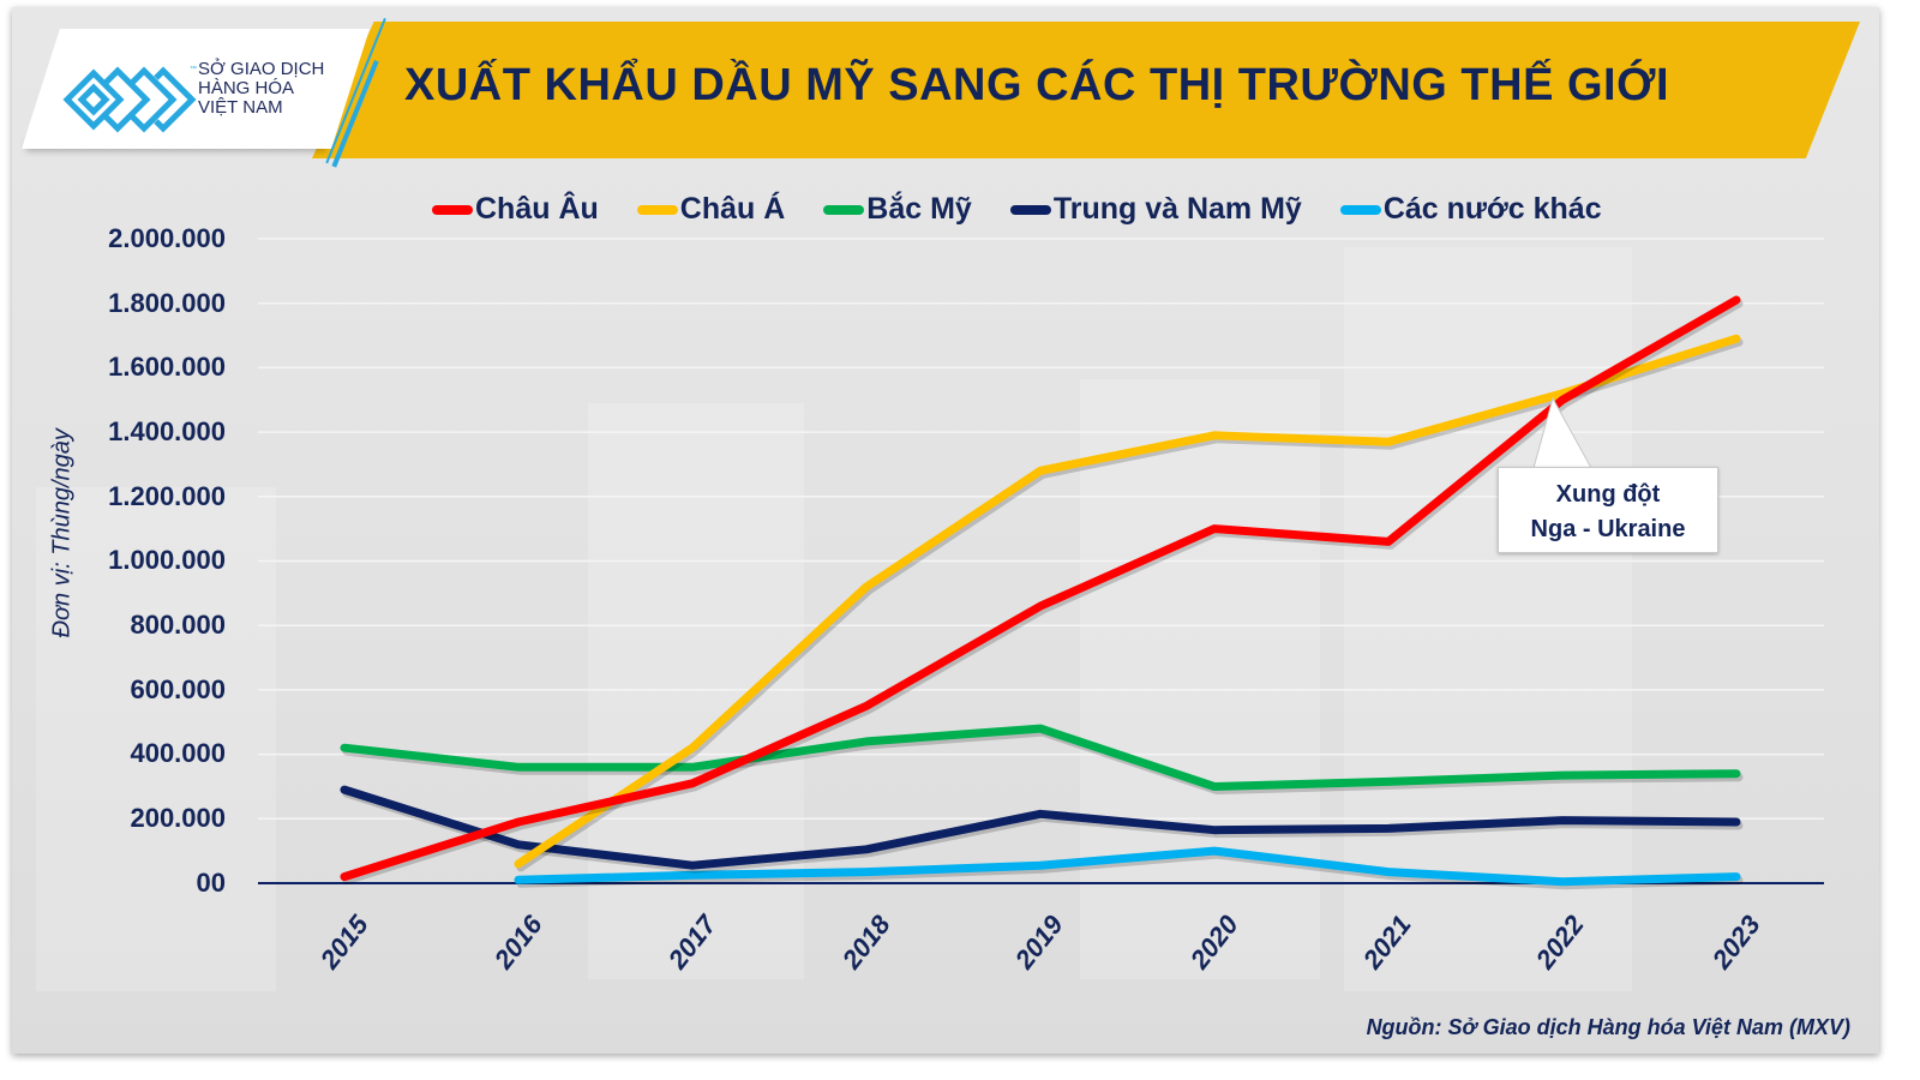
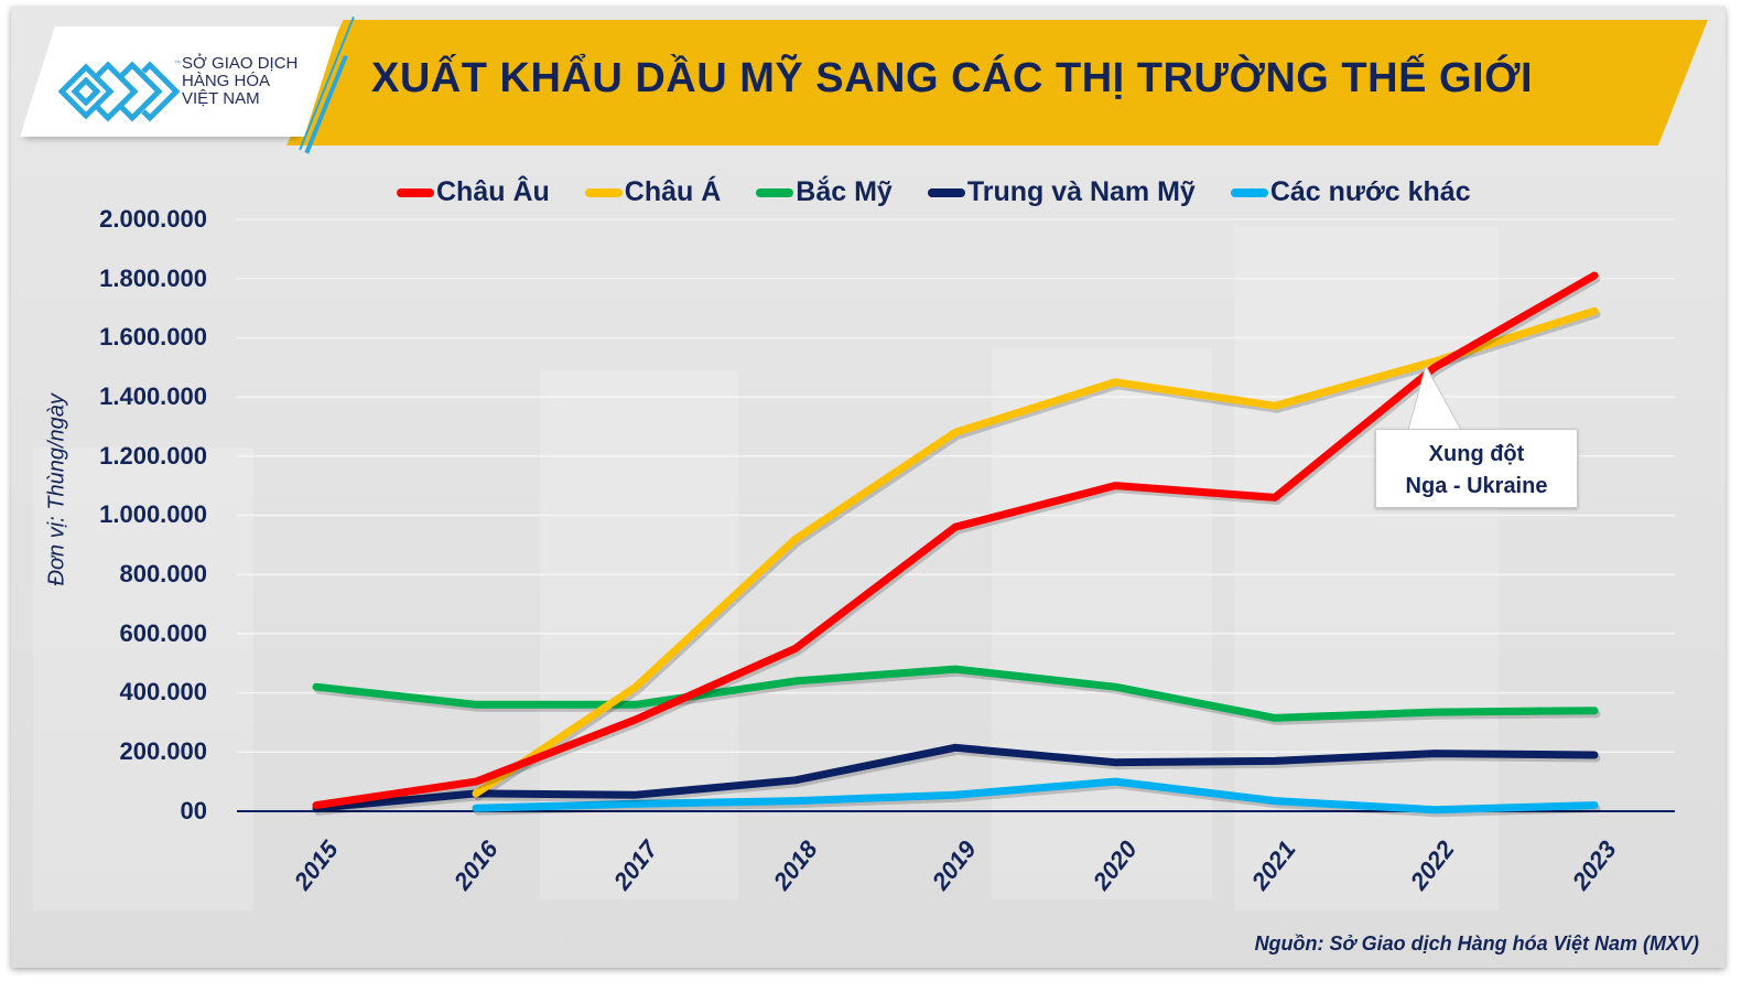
Trung và Nam Mỹ/2015: 290000 -> 10000
Châu Âu/2016: 190000 -> 100000
Trung và Nam Mỹ/2016: 120000 -> 60000
Châu Âu/2019: 860000 -> 960000
Châu Á/2020: 1390000 -> 1450000
Bắc Mỹ/2020: 300000 -> 420000
